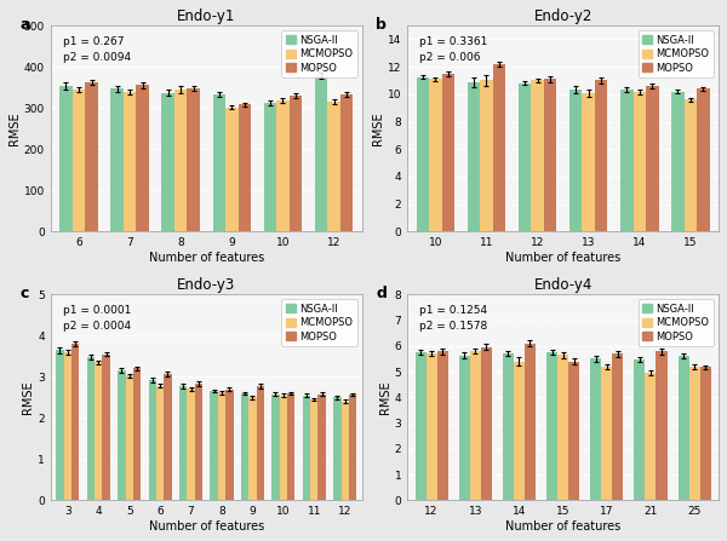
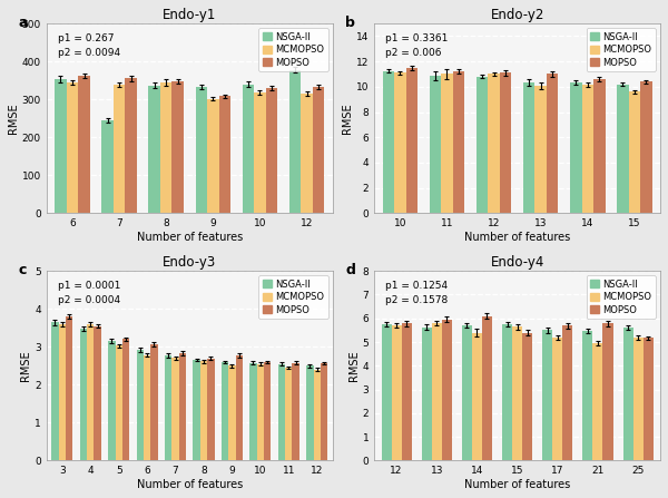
Endo-y1/NSGA-II/7: 347 -> 245
Endo-y1/NSGA-II/10: 312 -> 340
Endo-y2/MOPSO/11: 12.2 -> 11.2
Endo-y3/MCMOPSO/4: 3.35 -> 3.60
